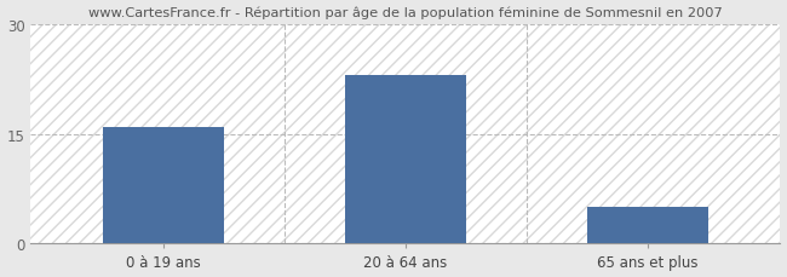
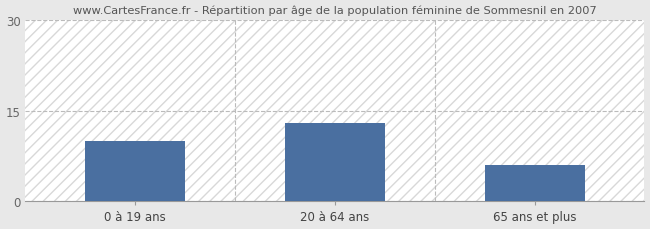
0 à 19 ans: 16 -> 10
20 à 64 ans: 23 -> 13
65 ans et plus: 5 -> 6
